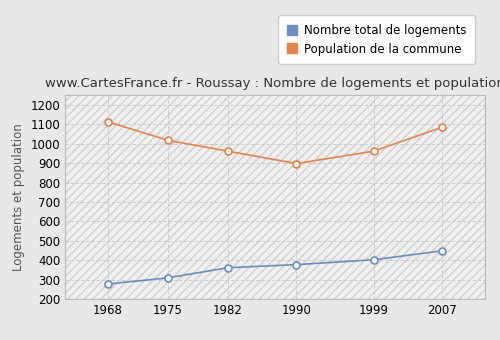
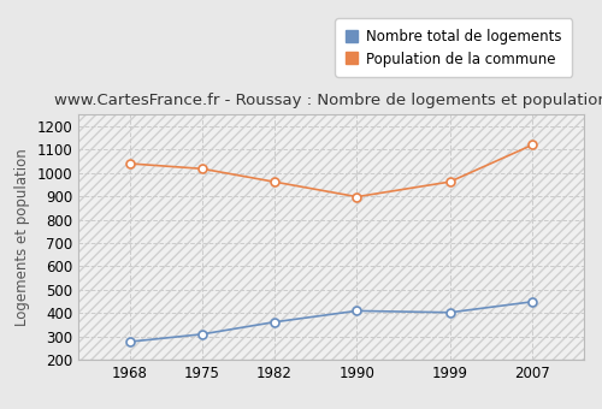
Population de la commune/1968: 1110 -> 1040
Nombre total de logements/1990: 380 -> 410
Population de la commune/2007: 1080 -> 1120
